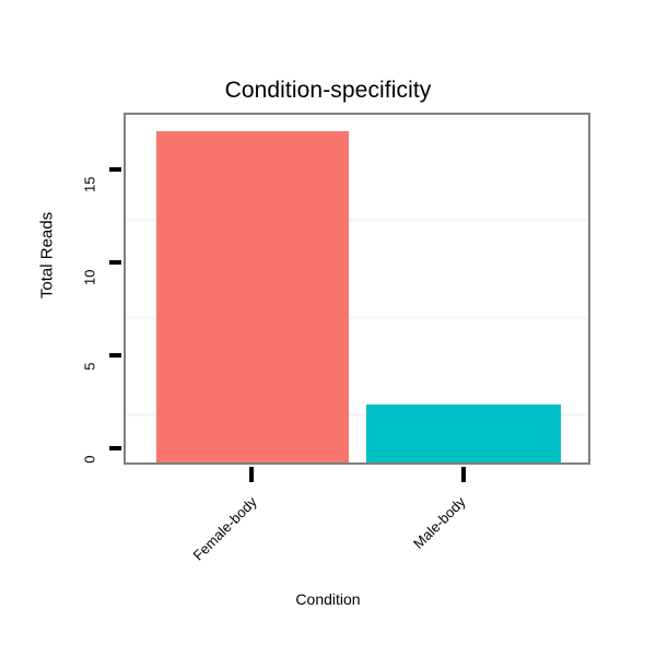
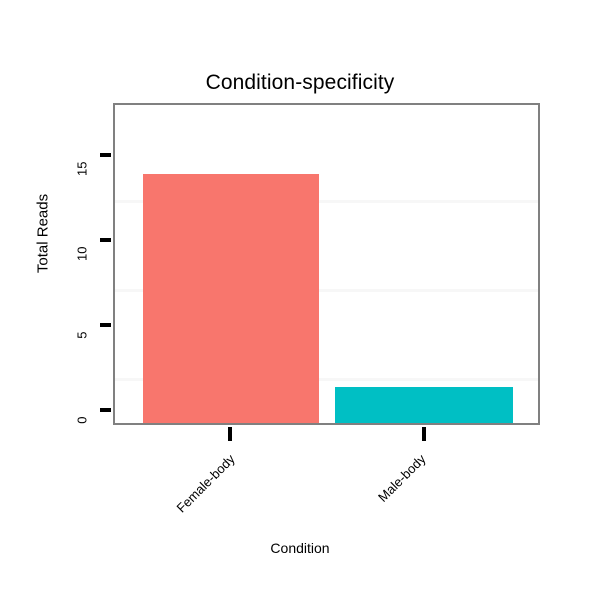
Female-body: 17 -> 14
Male-body: 3 -> 2
